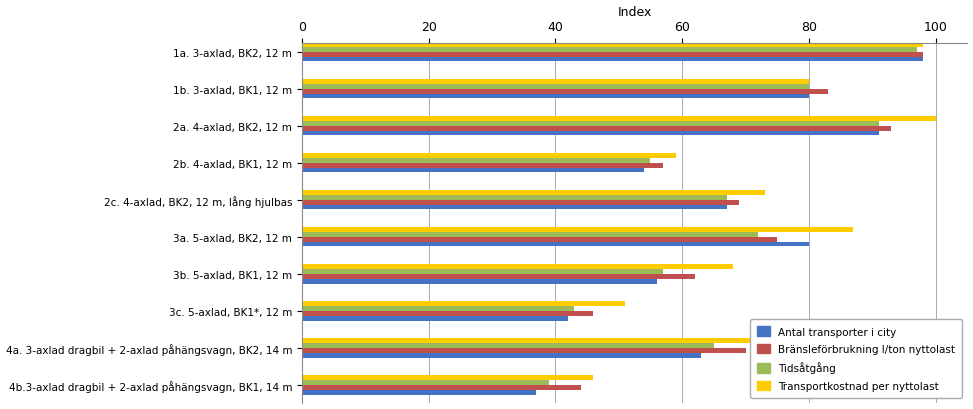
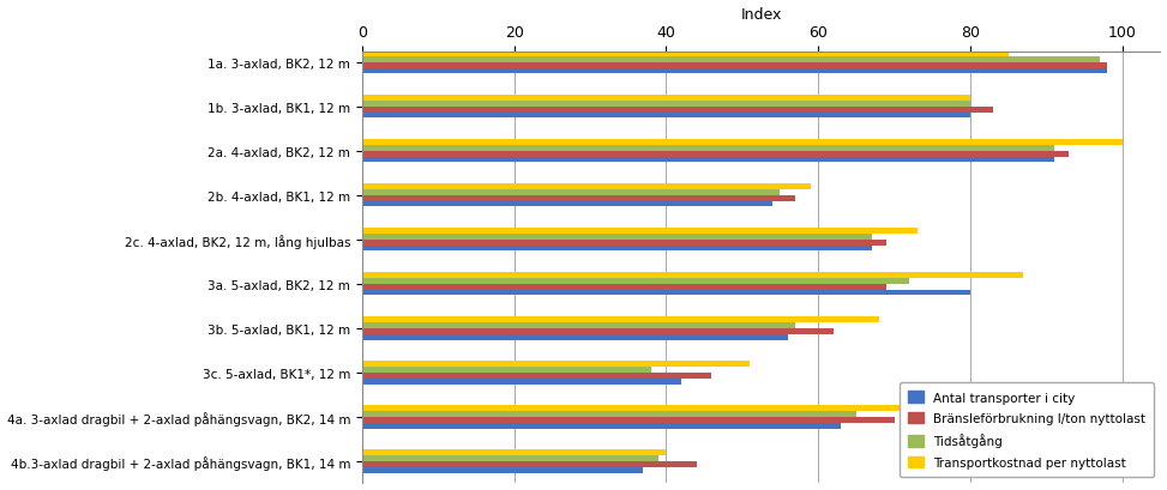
Transportkostnad per nyttolast/1a. 3-axlad, BK2, 12 m: 98 -> 85
Bränsleförbrukning l/ton nyttolast/3a. 5-axlad, BK2, 12 m: 75 -> 69
Tidsåtgång/3c. 5-axlad, BK1*, 12 m: 43 -> 38
Transportkostnad per nyttolast/4b.3-axlad dragbil + 2-axlad påhängsvagn, BK1, 14 m: 46 -> 40
